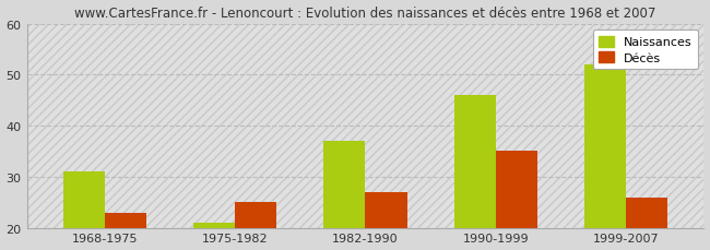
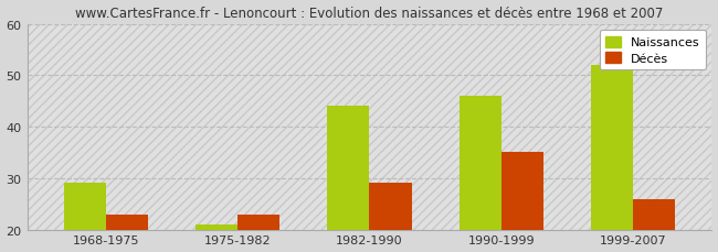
Naissances/1968-1975: 31 -> 29
Décès/1975-1982: 25 -> 23
Naissances/1982-1990: 37 -> 44
Décès/1982-1990: 27 -> 29
